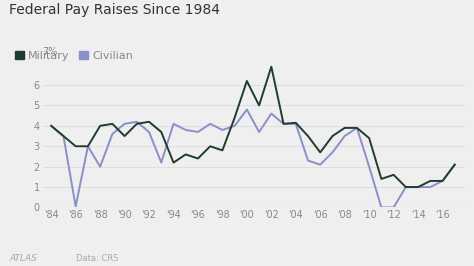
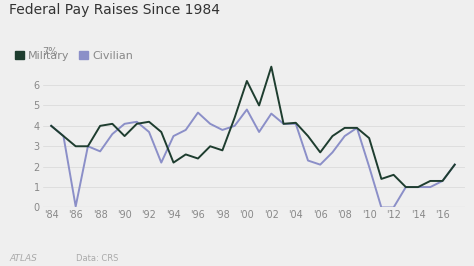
Civilian/'88: 2.00 -> 2.75
Civilian/'94: 4.10 -> 3.50
Civilian/'96: 3.70 -> 4.65
